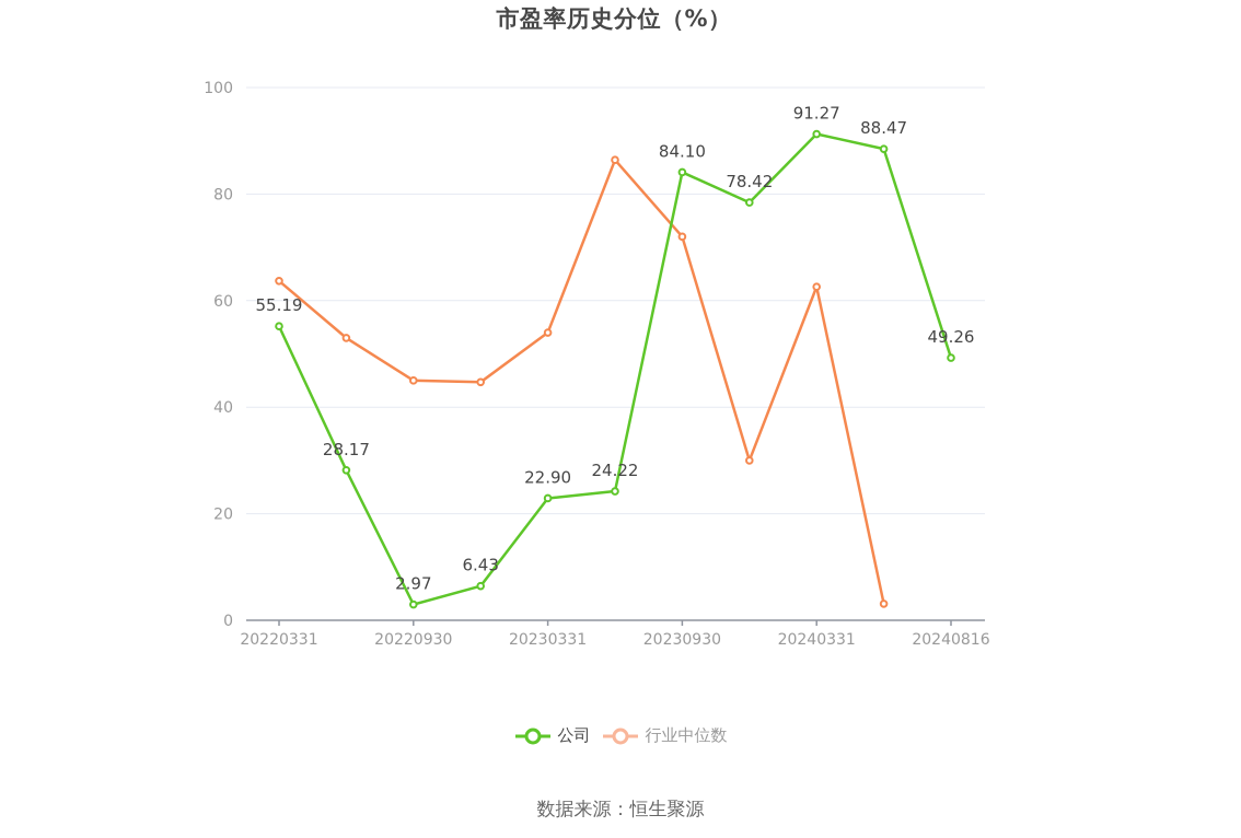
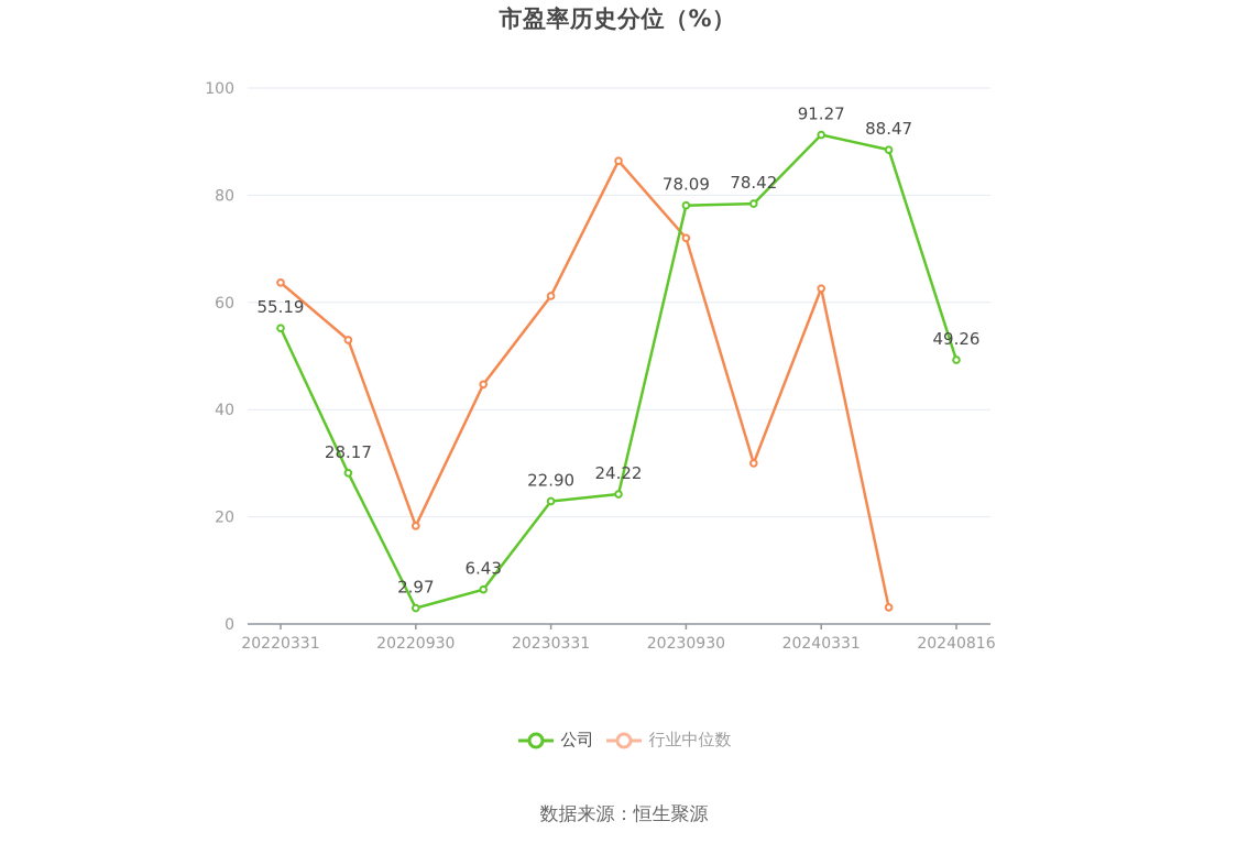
行业中位数/20220930: 45 -> 18
行业中位数/20230331: 54 -> 61
公司/20230930: 84.10 -> 78.09
